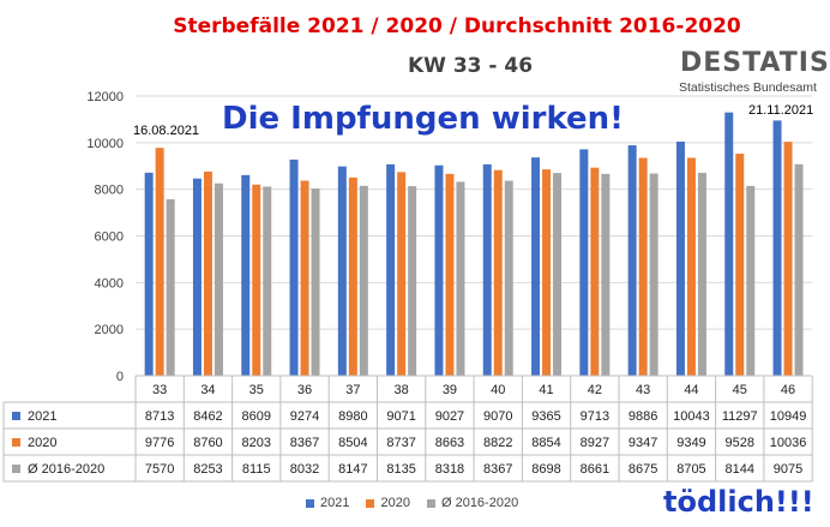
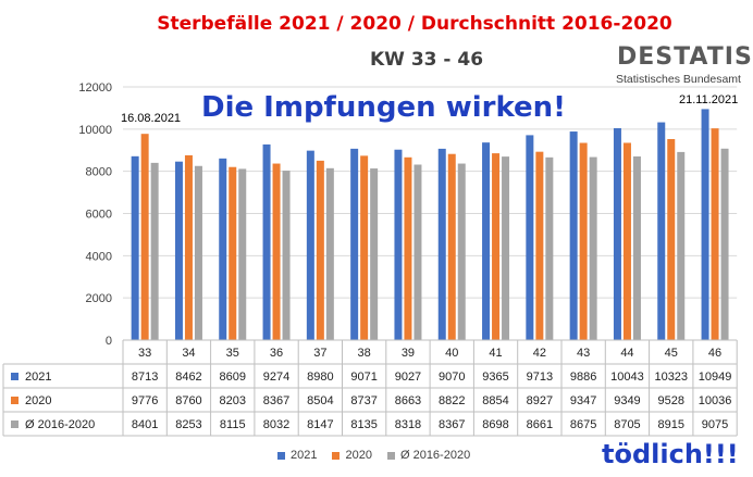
Ø 2016-2020/33: 7570 -> 8401
2021/45: 11297 -> 10323
Ø 2016-2020/45: 8144 -> 8915
